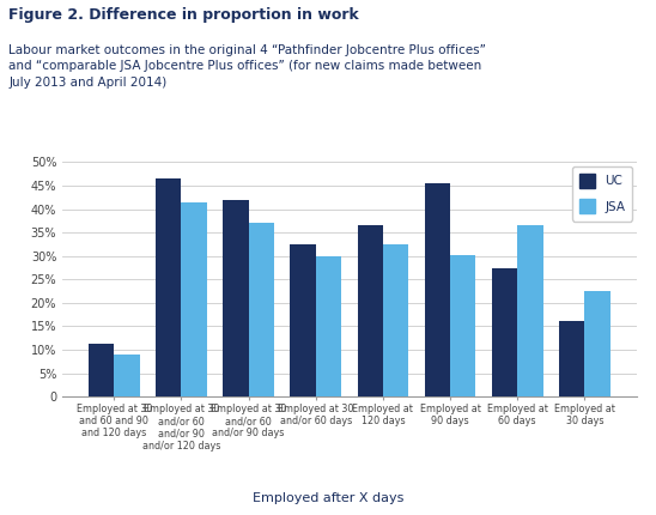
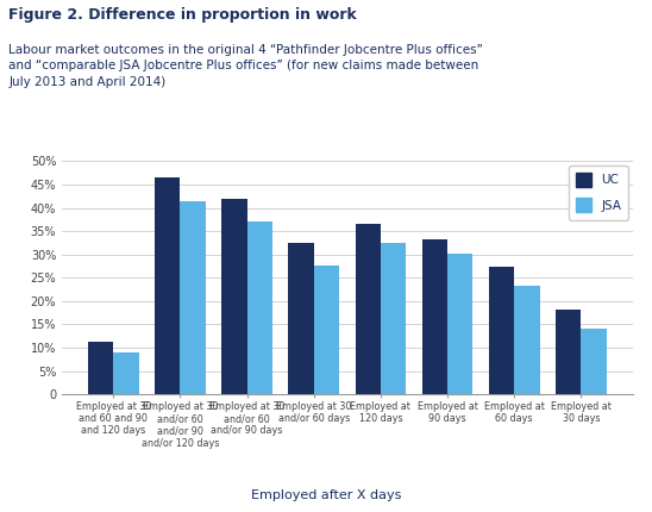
JSA/Employed at 30 and/or 60 days: 30.0% -> 27.7%
UC/Employed at 90 days: 45.5% -> 33.3%
JSA/Employed at 60 days: 36.5% -> 23.4%
UC/Employed at 30 days: 16.0% -> 18.1%
JSA/Employed at 30 days: 22.5% -> 14.0%
